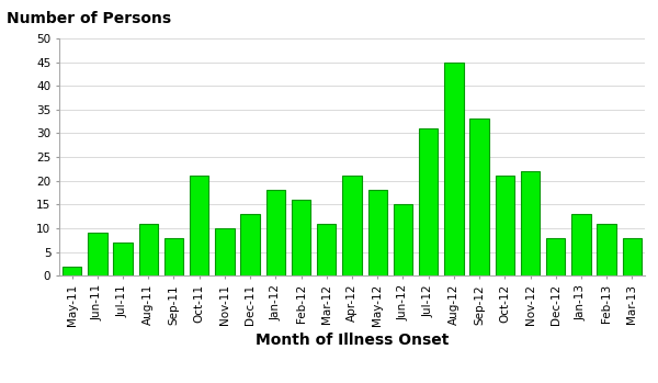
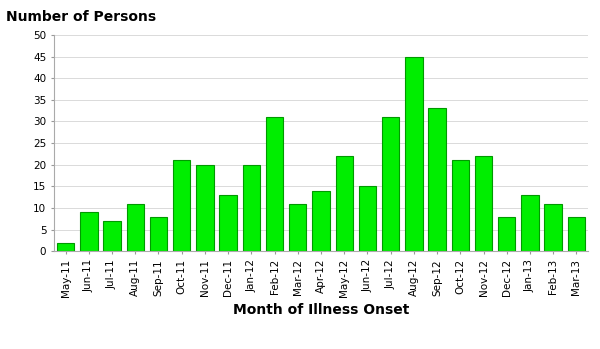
Nov-11: 10 -> 20
Jan-12: 18 -> 20
Feb-12: 16 -> 31
Apr-12: 21 -> 14
May-12: 18 -> 22
